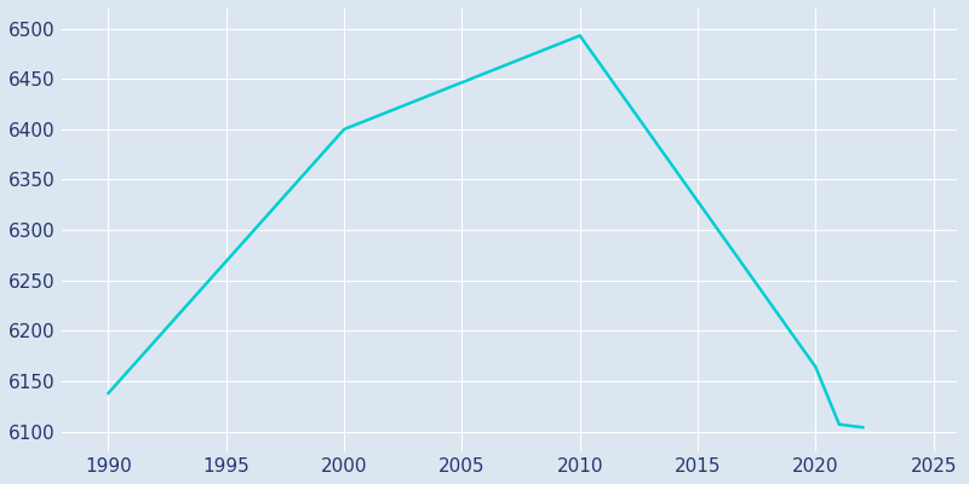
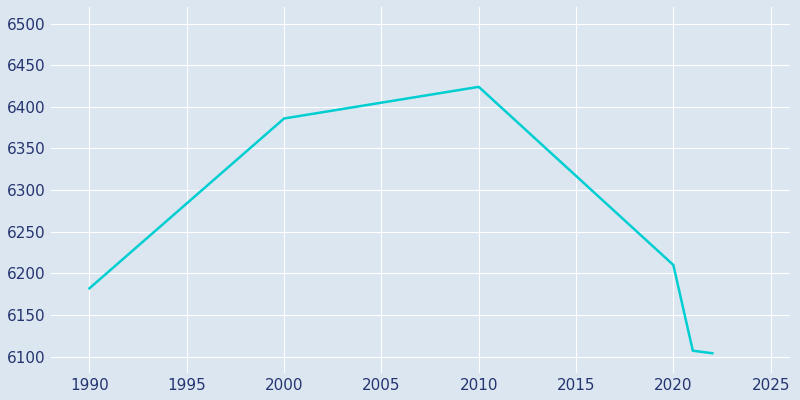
1990: 6138 -> 6182
2000: 6400 -> 6386
2010: 6493 -> 6424
2020: 6164 -> 6210
